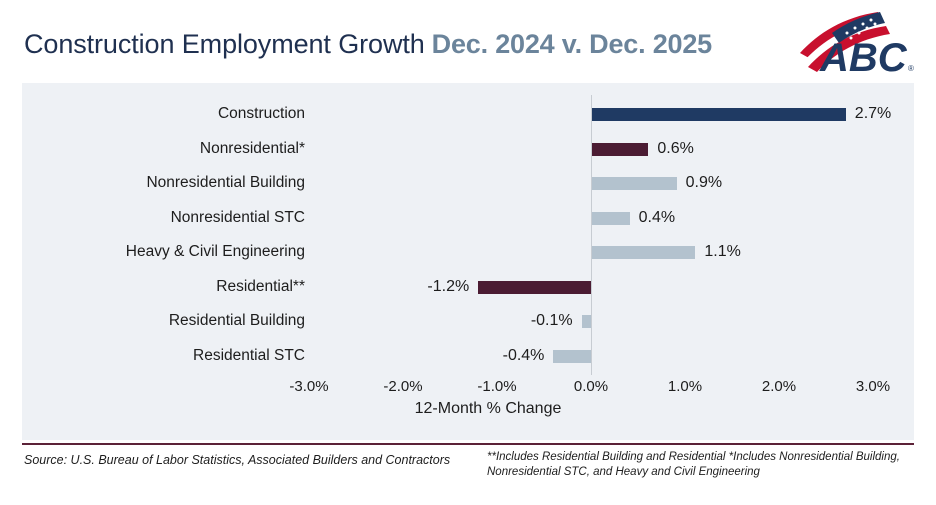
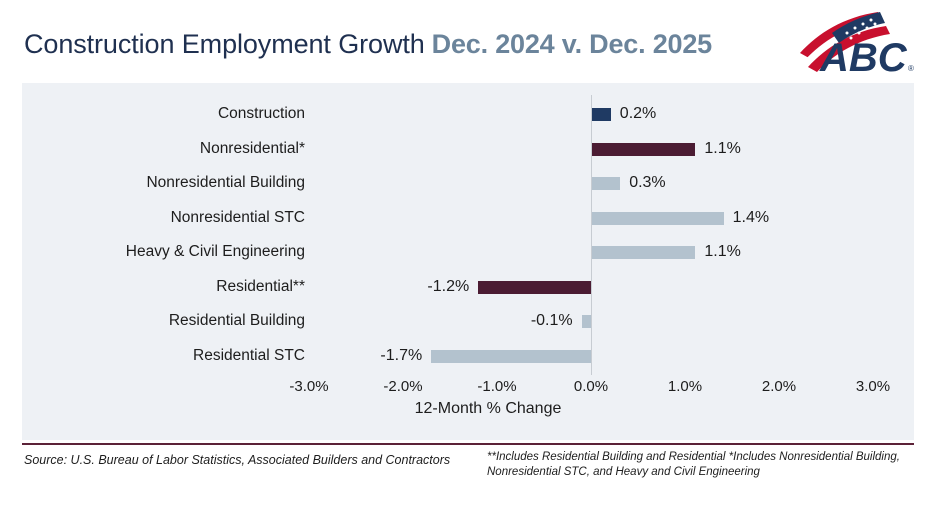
Construction: 2.7% -> 0.2%
Nonresidential*: 0.6% -> 1.1%
Nonresidential Building: 0.9% -> 0.3%
Nonresidential STC: 0.4% -> 1.4%
Residential STC: -0.4% -> -1.7%
